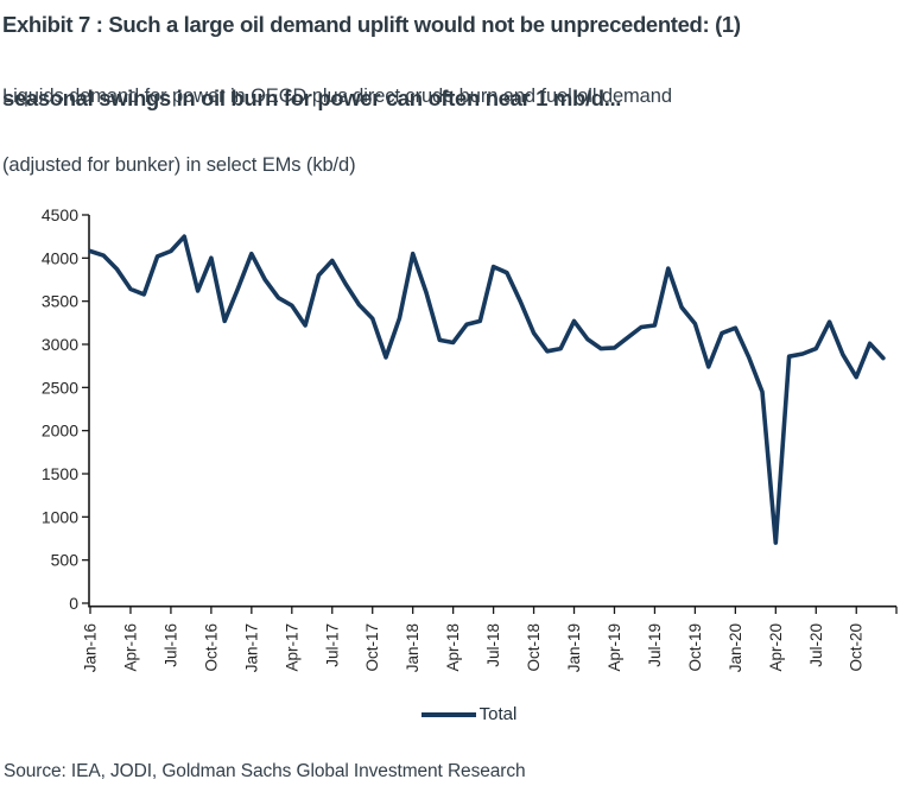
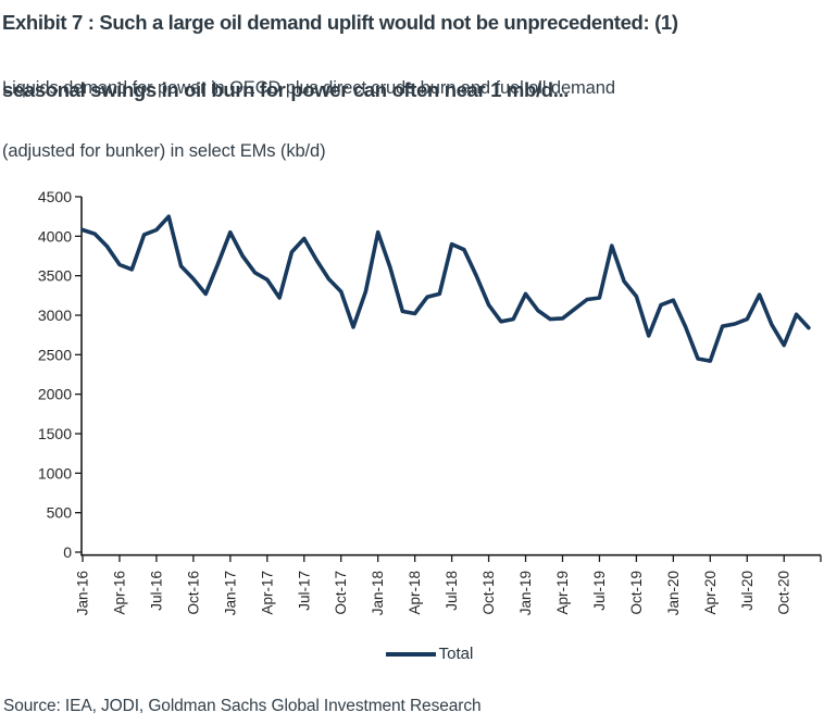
Oct-16: 4000 -> 3500
Apr-20: 700 -> 2400
